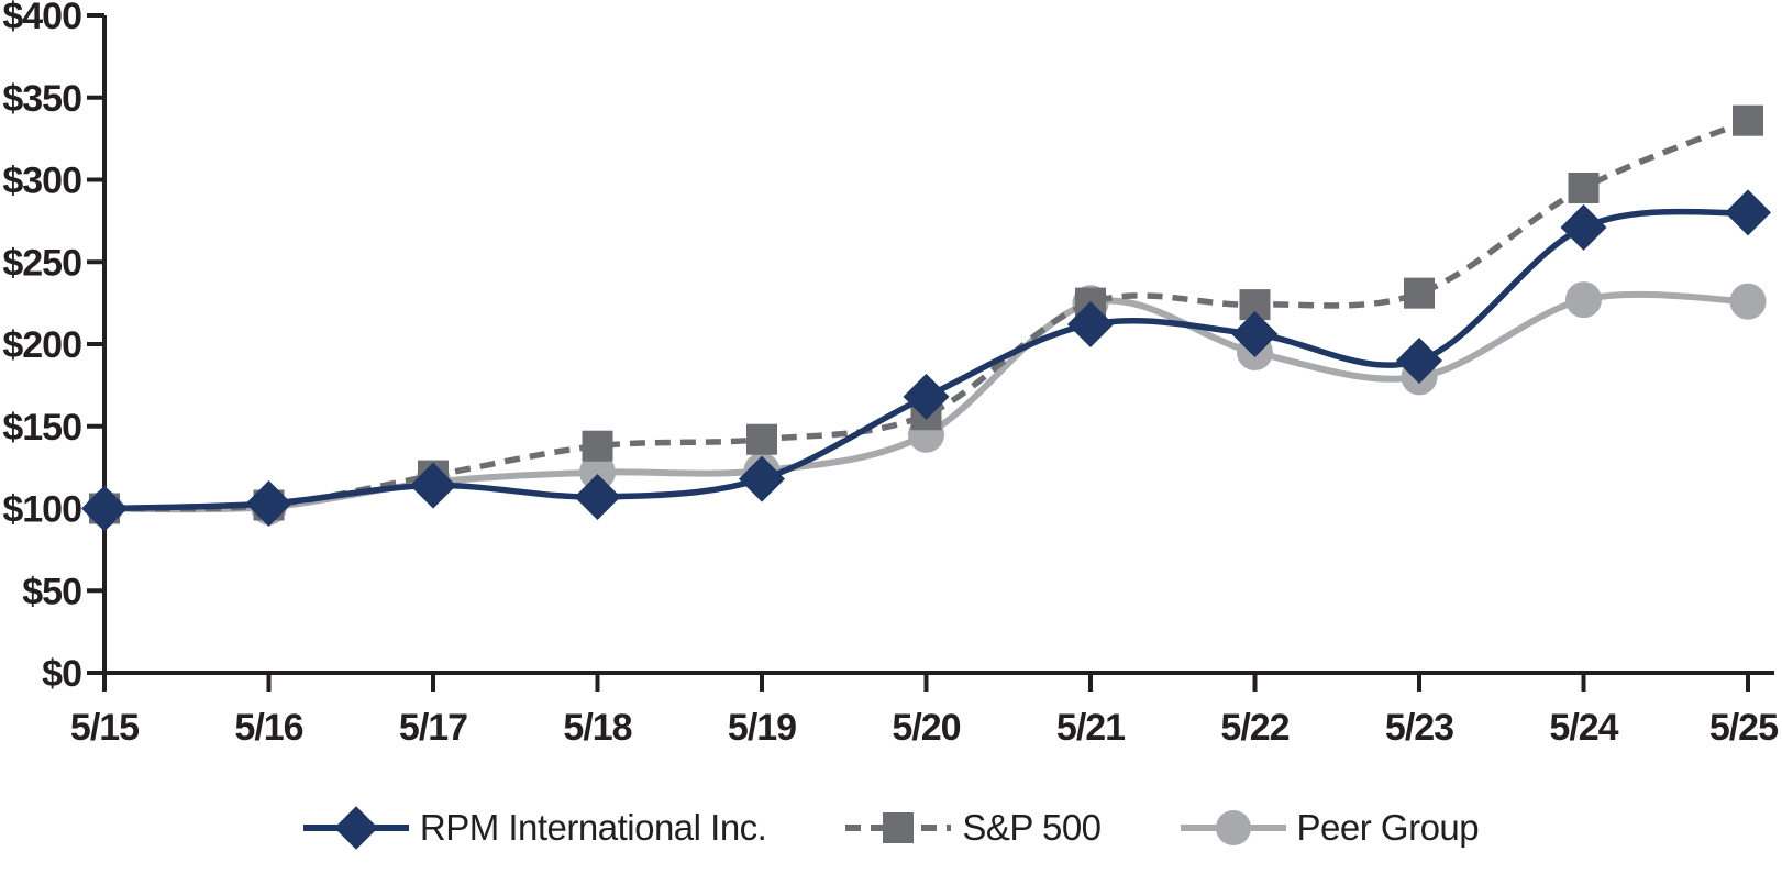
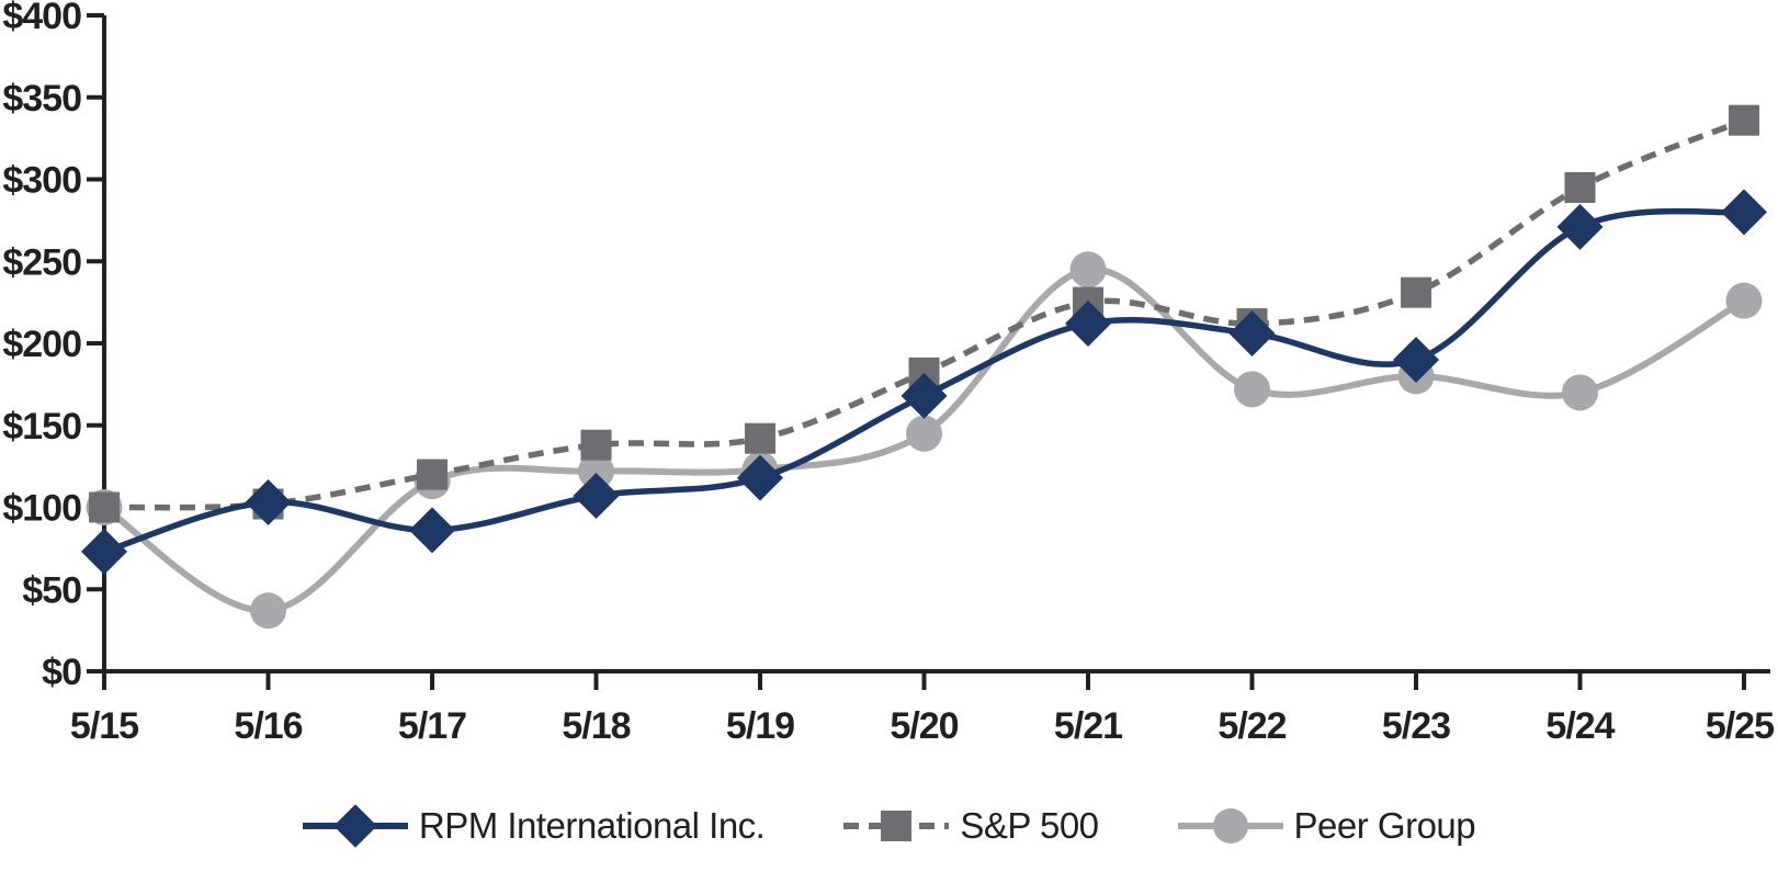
RPM International Inc./5/15: $100 -> $73
Peer Group/5/16: $101 -> $37
RPM International Inc./5/17: $114 -> $86
S&P 500/5/20: $157 -> $182
Peer Group/5/21: $225 -> $245
S&P 500/5/22: $224 -> $212
Peer Group/5/22: $195 -> $172
Peer Group/5/24: $227 -> $170
